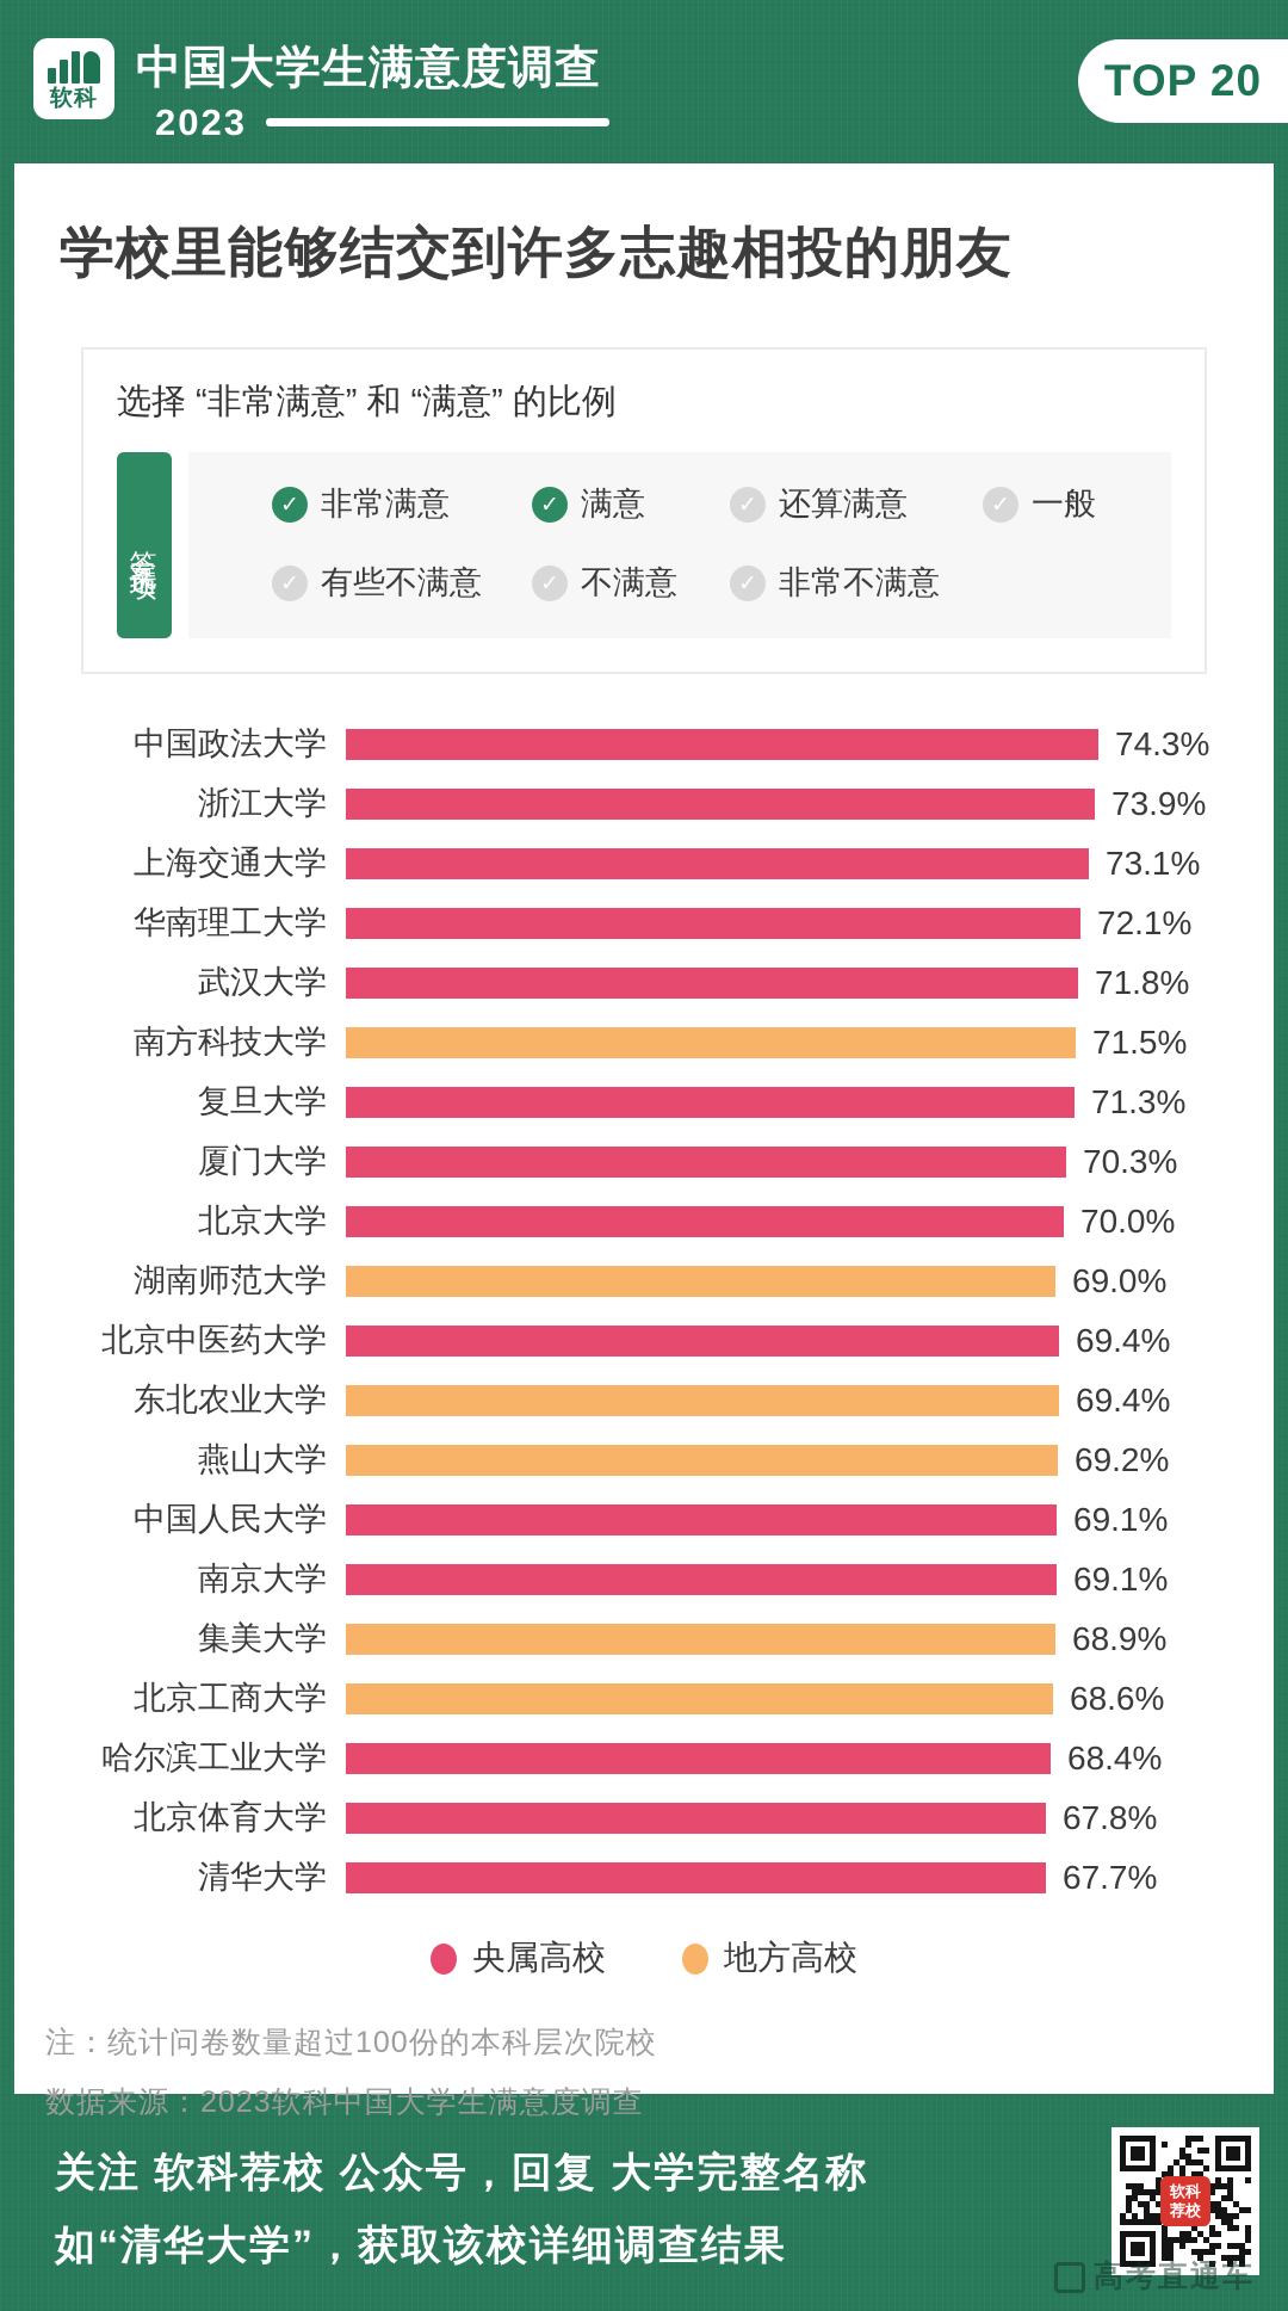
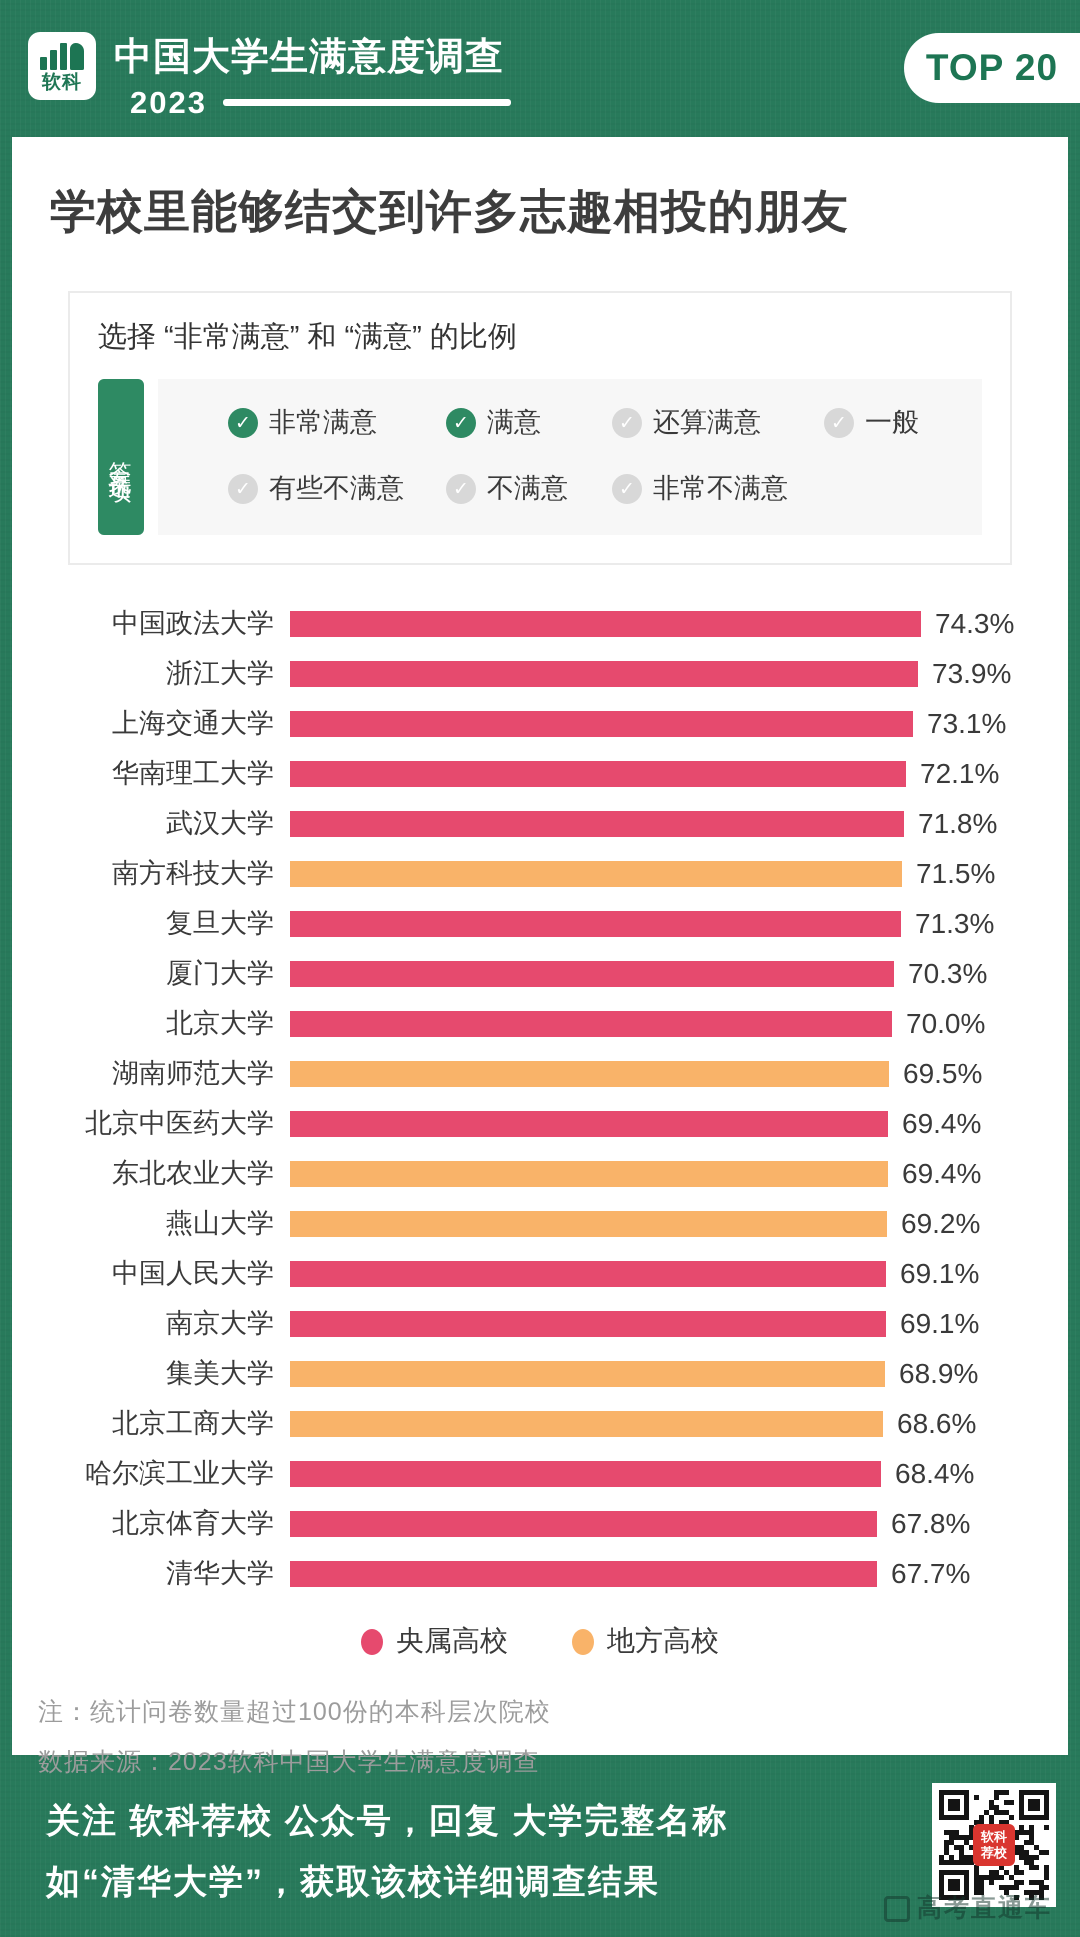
湖南师范大学: 69.0% -> 69.5%
